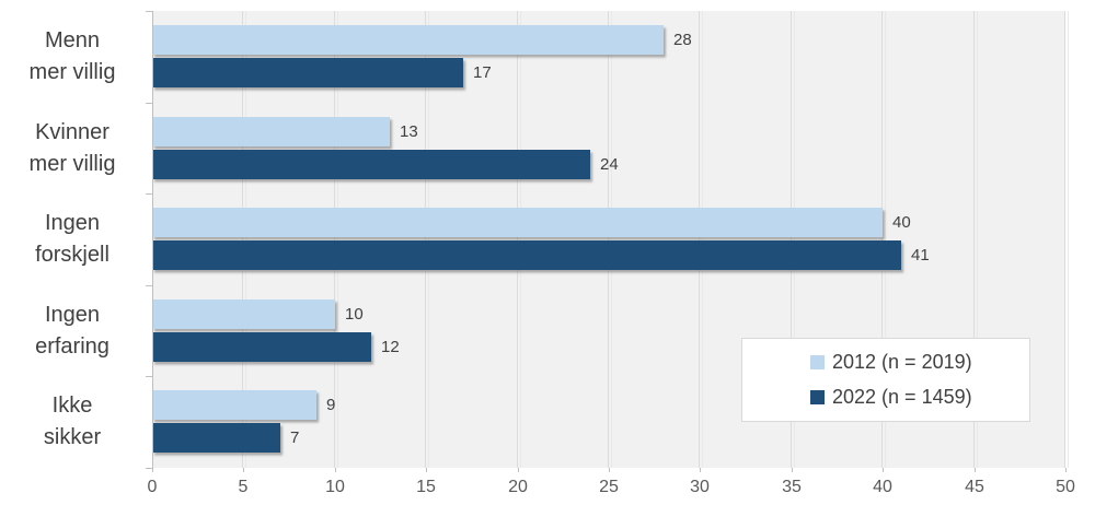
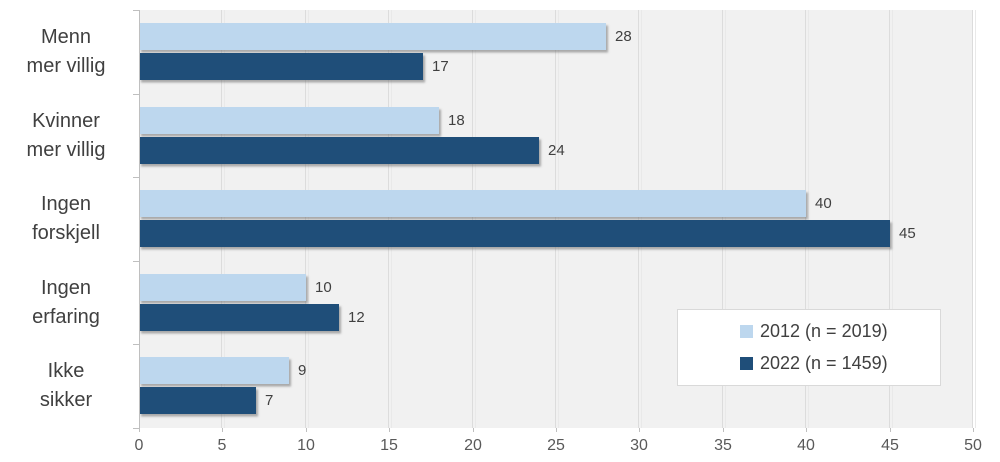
2012 (n = 2019)/Kvinner mer villig: 13 -> 18
2022 (n = 1459)/Ingen forskjell: 41 -> 45
